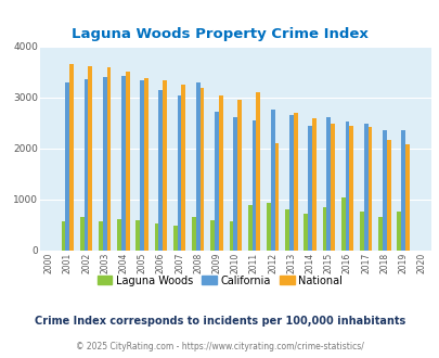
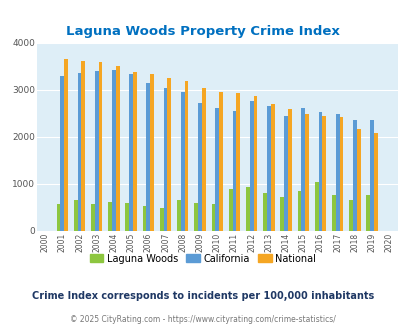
California/2008: 3300 -> 2950
National/2011: 3100 -> 2930
National/2012: 2100 -> 2870
